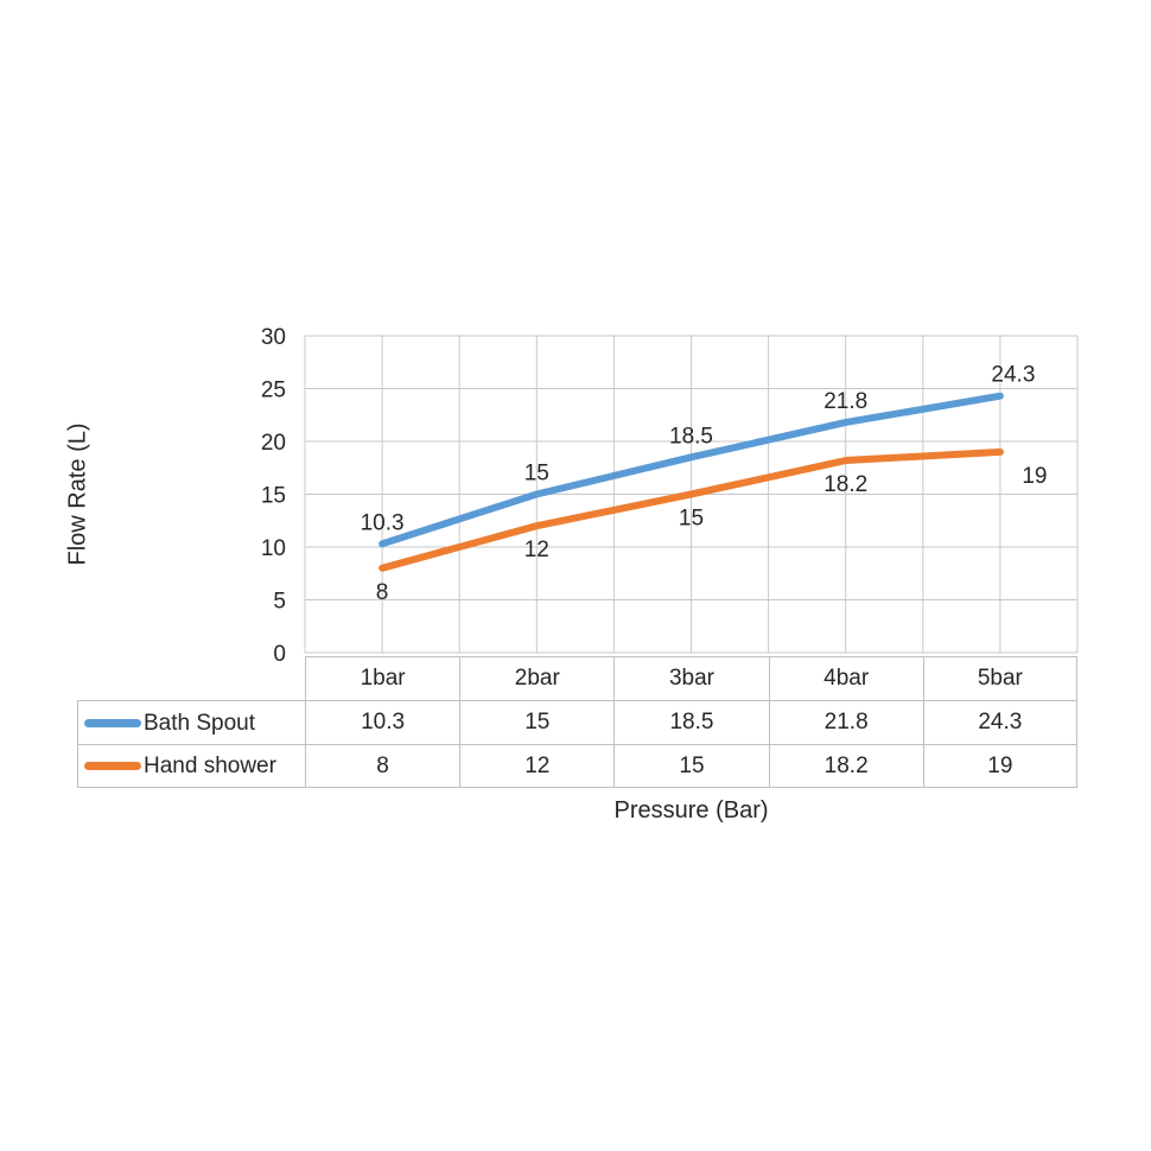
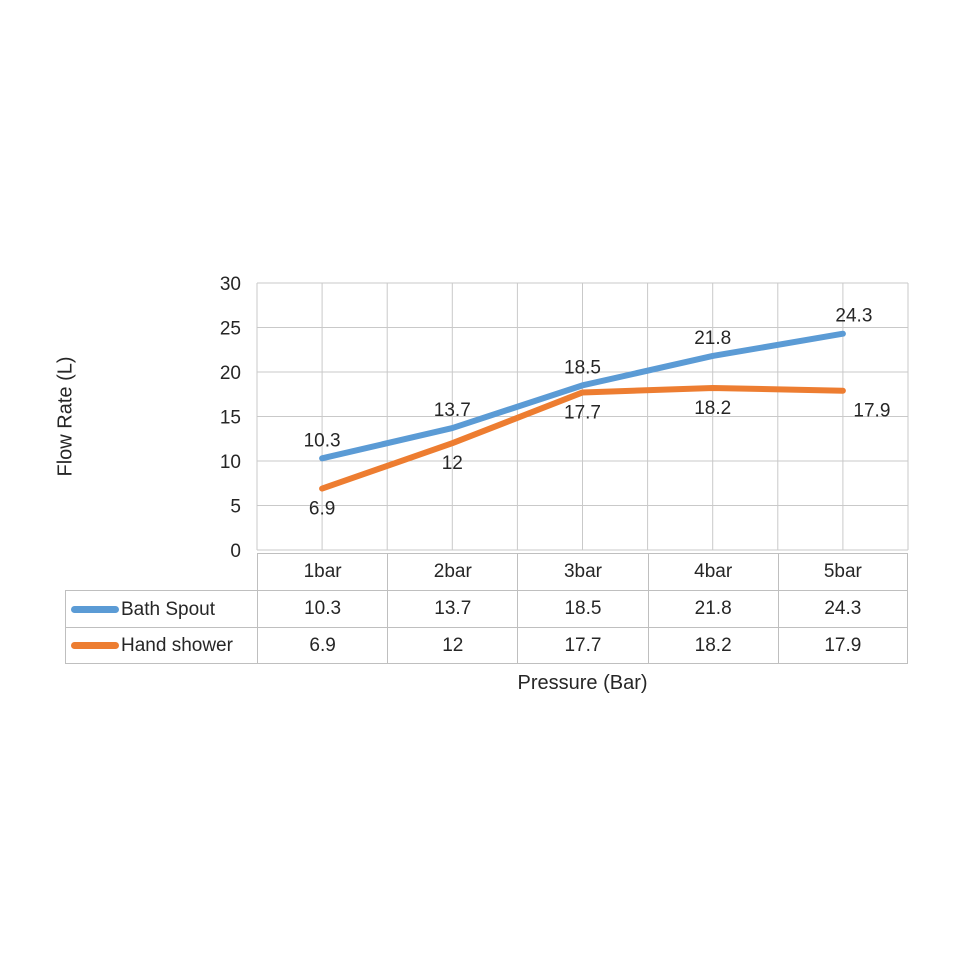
Hand shower/1bar: 8 -> 6.9
Bath Spout/2bar: 15 -> 13.7
Hand shower/3bar: 15 -> 17.7
Hand shower/5bar: 19 -> 17.9
